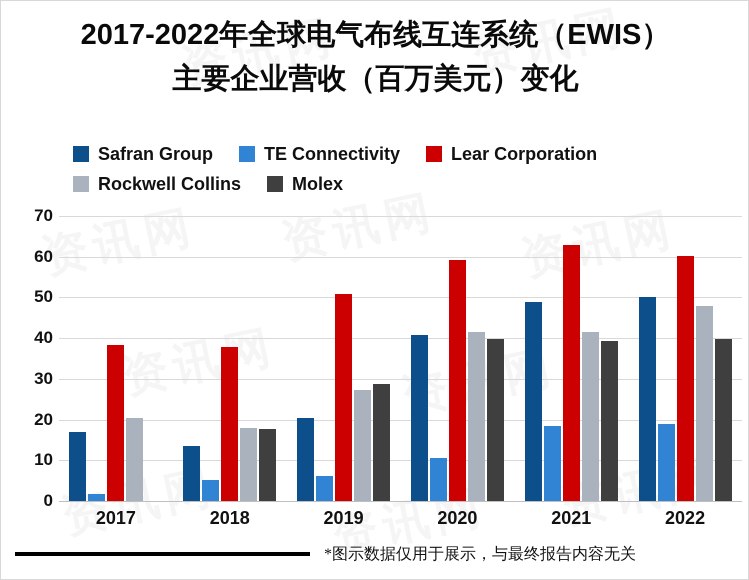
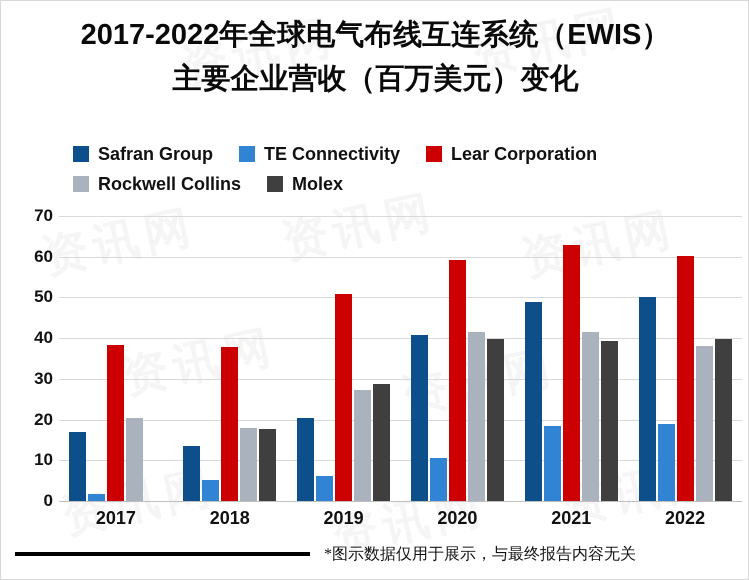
Rockwell Collins/2022: 48 -> 38
